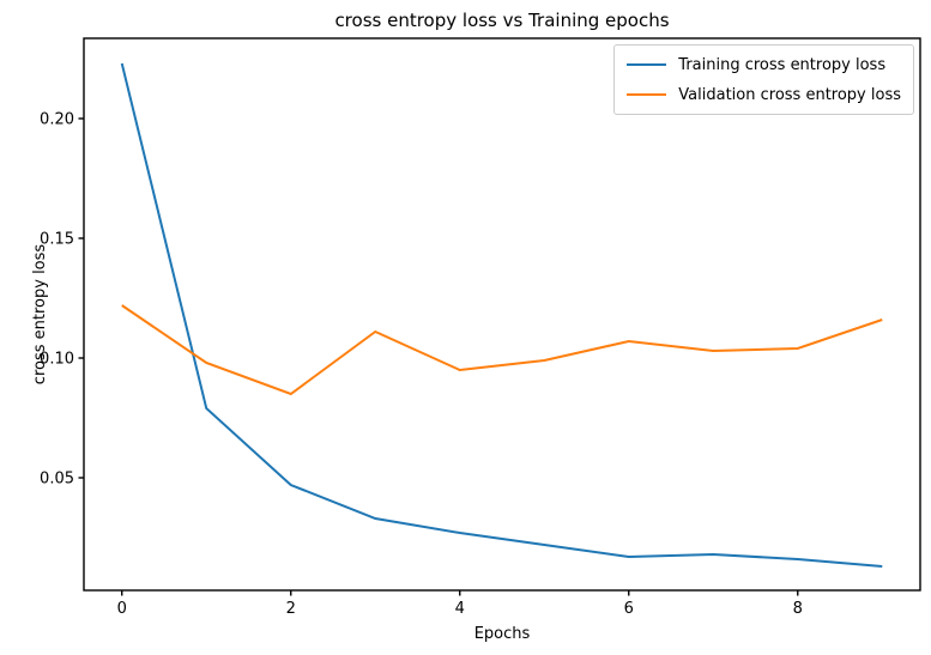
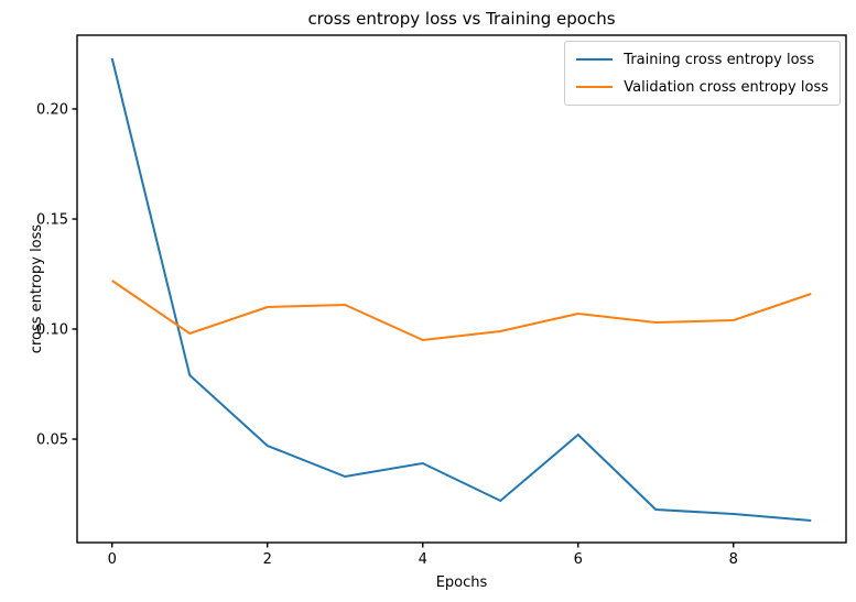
Validation cross entropy loss/2: 0.085 -> 0.110
Training cross entropy loss/4: 0.027 -> 0.039
Training cross entropy loss/6: 0.017 -> 0.052
